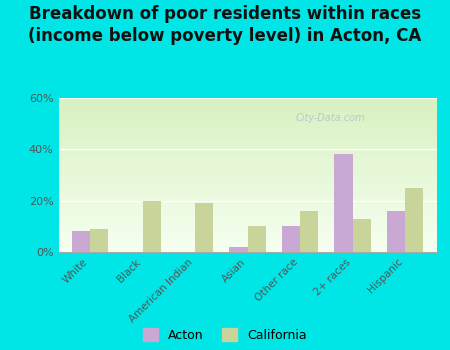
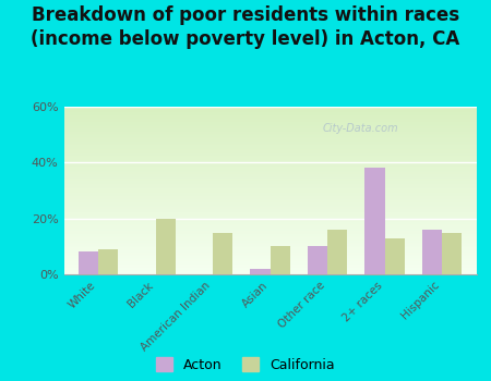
California/American Indian: 19% -> 15%
California/Hispanic: 25% -> 15%
